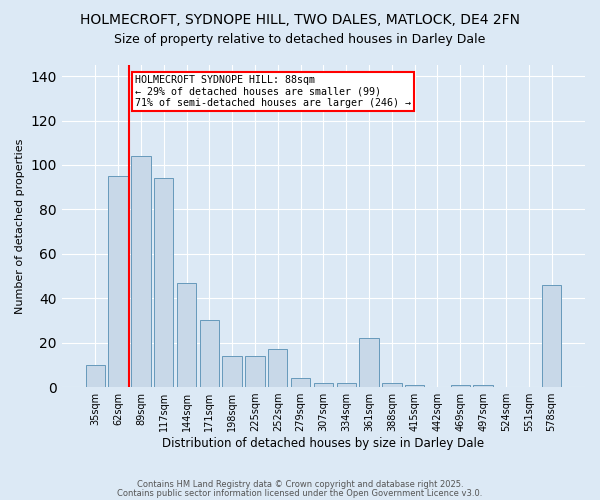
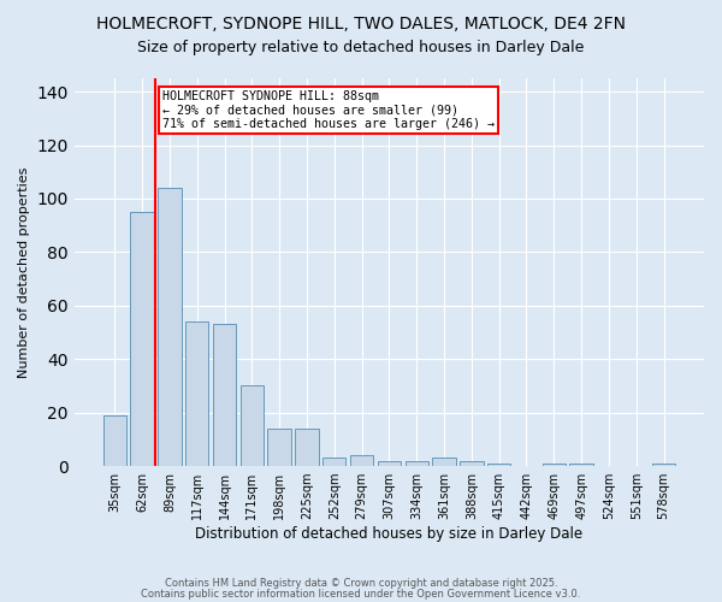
35sqm: 10 -> 19
117sqm: 94 -> 54
144sqm: 47 -> 53
252sqm: 17 -> 3
361sqm: 22 -> 3
578sqm: 46 -> 1
